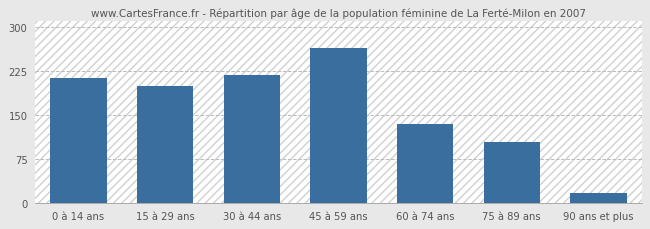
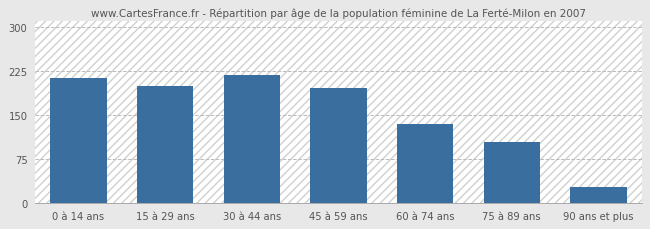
45 à 59 ans: 265 -> 196
90 ans et plus: 17 -> 28
